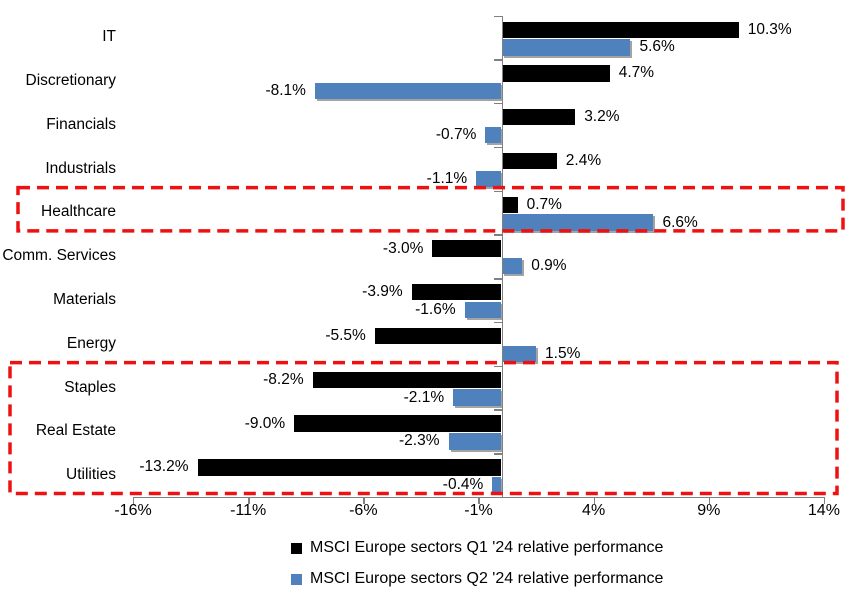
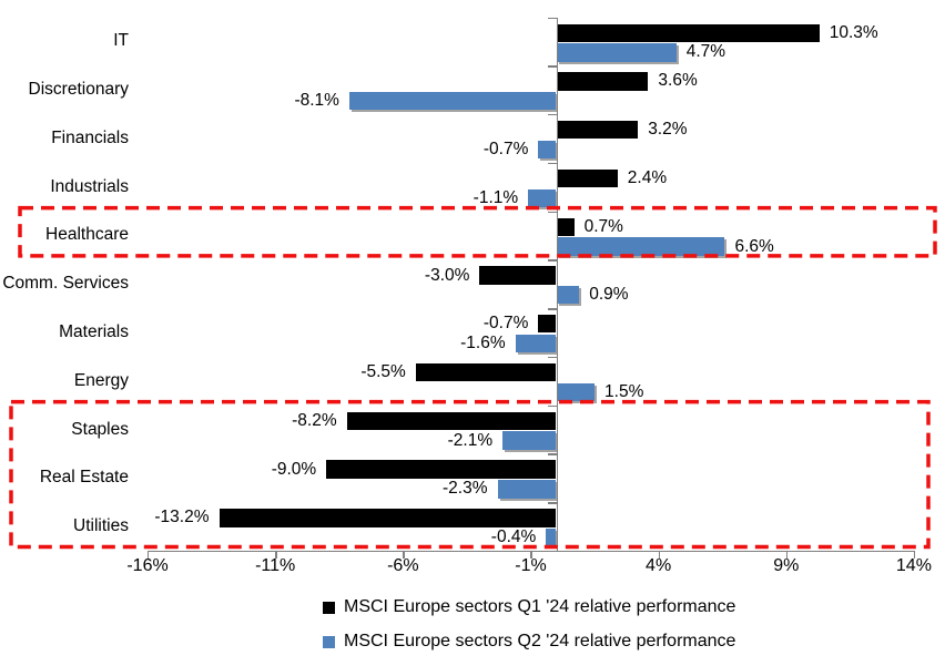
MSCI Europe sectors Q2 '24 relative performance/IT: 5.6% -> 4.7%
MSCI Europe sectors Q1 '24 relative performance/Discretionary: 4.7% -> 3.6%
MSCI Europe sectors Q1 '24 relative performance/Materials: -3.9% -> -0.7%
